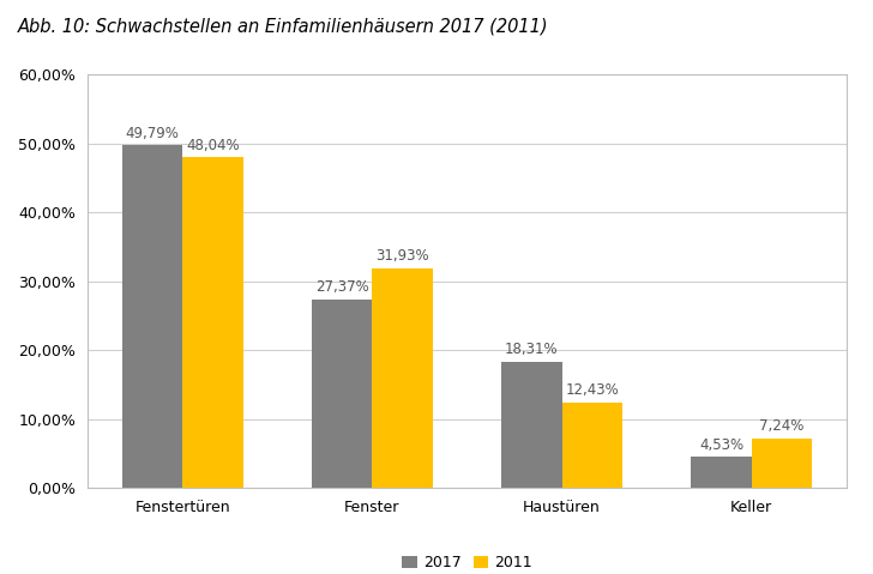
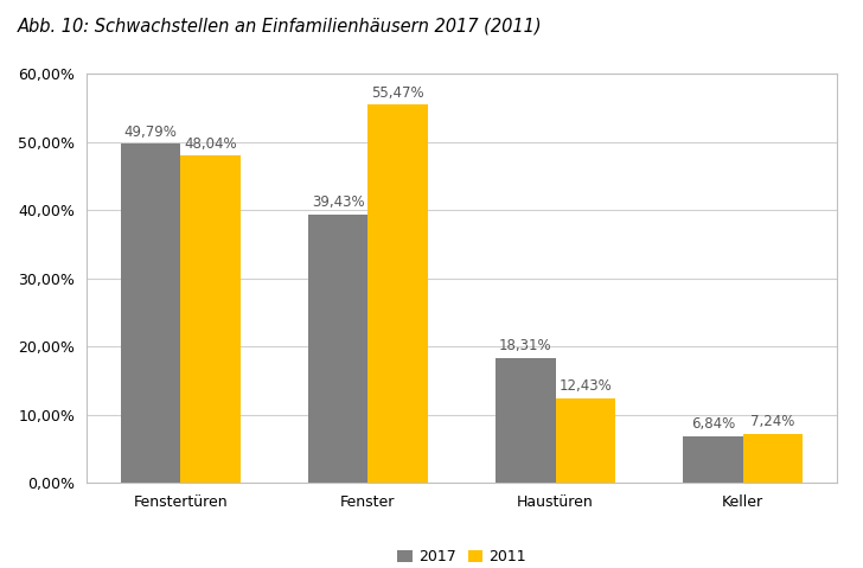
2017/Fenster: 27,37% -> 39,43%
2011/Fenster: 31,93% -> 55,47%
2017/Keller: 4,53% -> 6,84%
